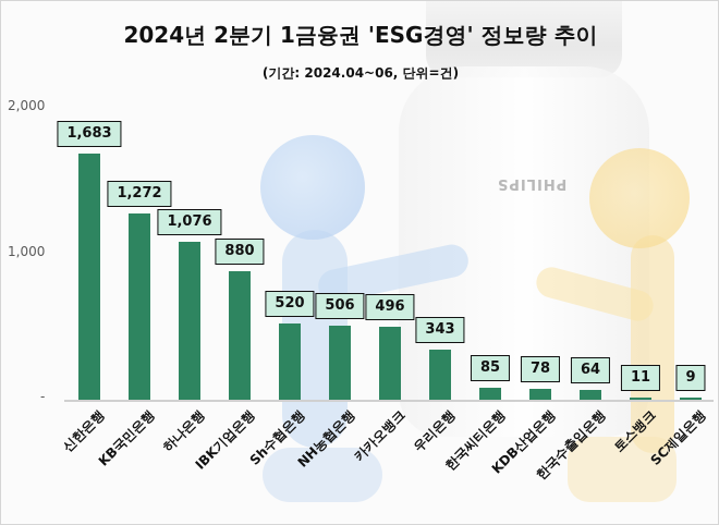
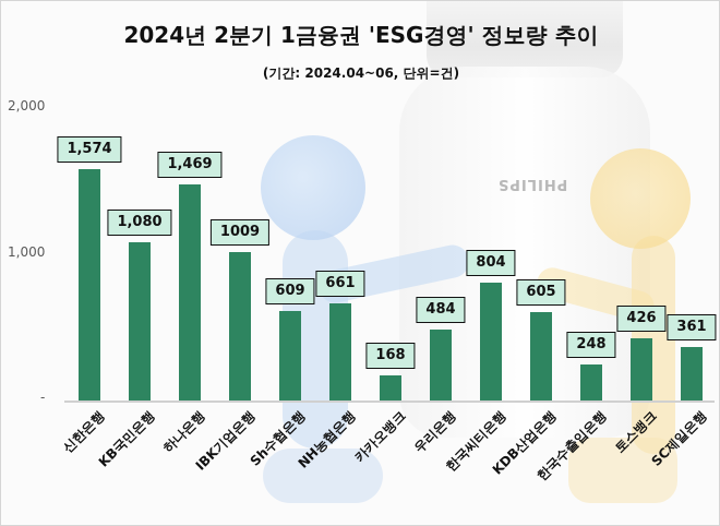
신한은행: 1,683 -> 1,574
KB국민은행: 1,272 -> 1,080
하나은행: 1,076 -> 1,469
IBK기업은행: 880 -> 1009
Sh수협은행: 520 -> 609
NH농협은행: 506 -> 661
카카오뱅크: 496 -> 168
우리은행: 343 -> 484
한국씨티은행: 85 -> 804
KDB산업은행: 78 -> 605
한국수출입은행: 64 -> 248
토스뱅크: 11 -> 426
SC제일은행: 9 -> 361
